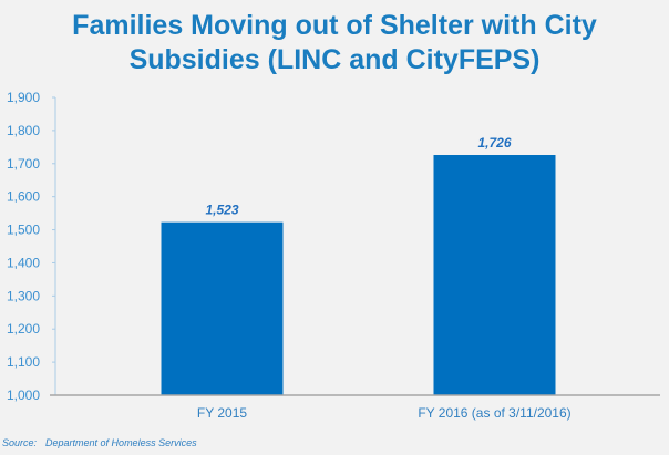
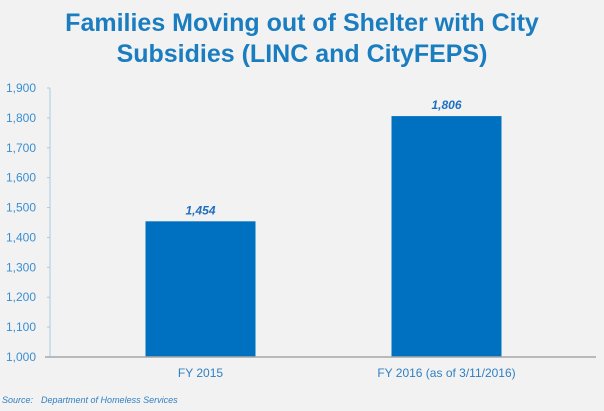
FY 2015: 1,523 -> 1,454
FY 2016 (as of 3/11/2016): 1,726 -> 1,806
